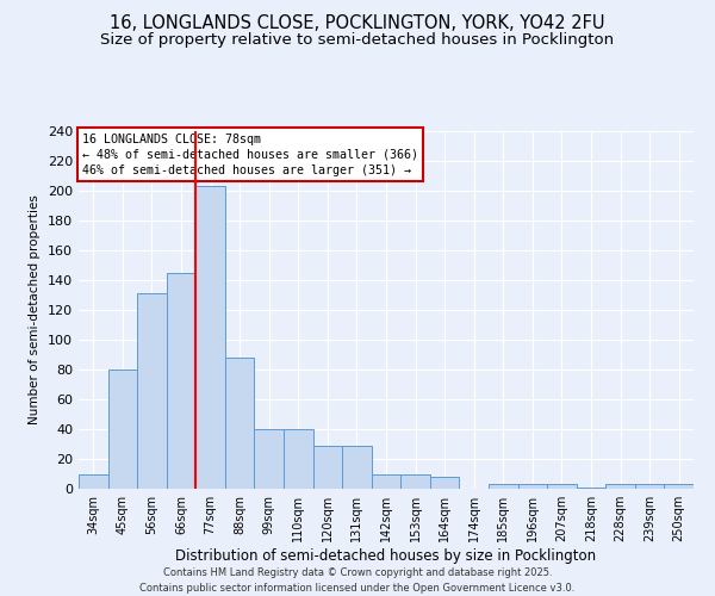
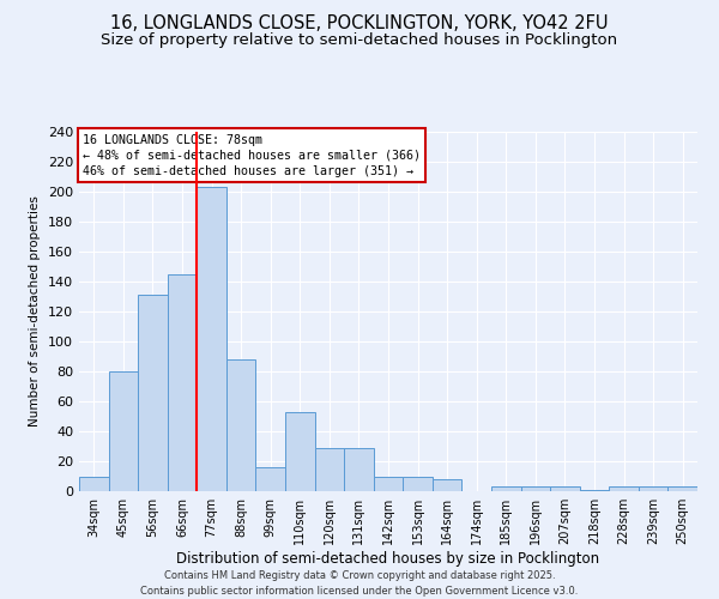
99sqm: 40 -> 16
110sqm: 40 -> 53
